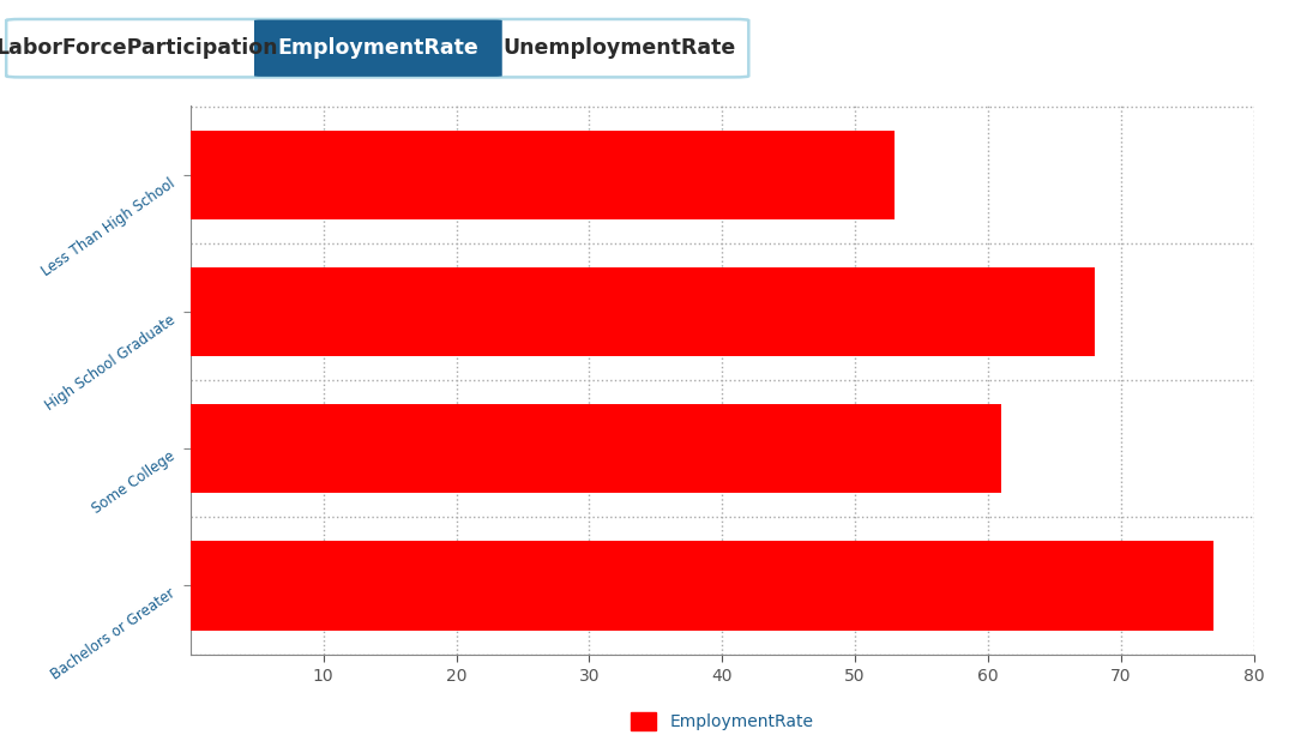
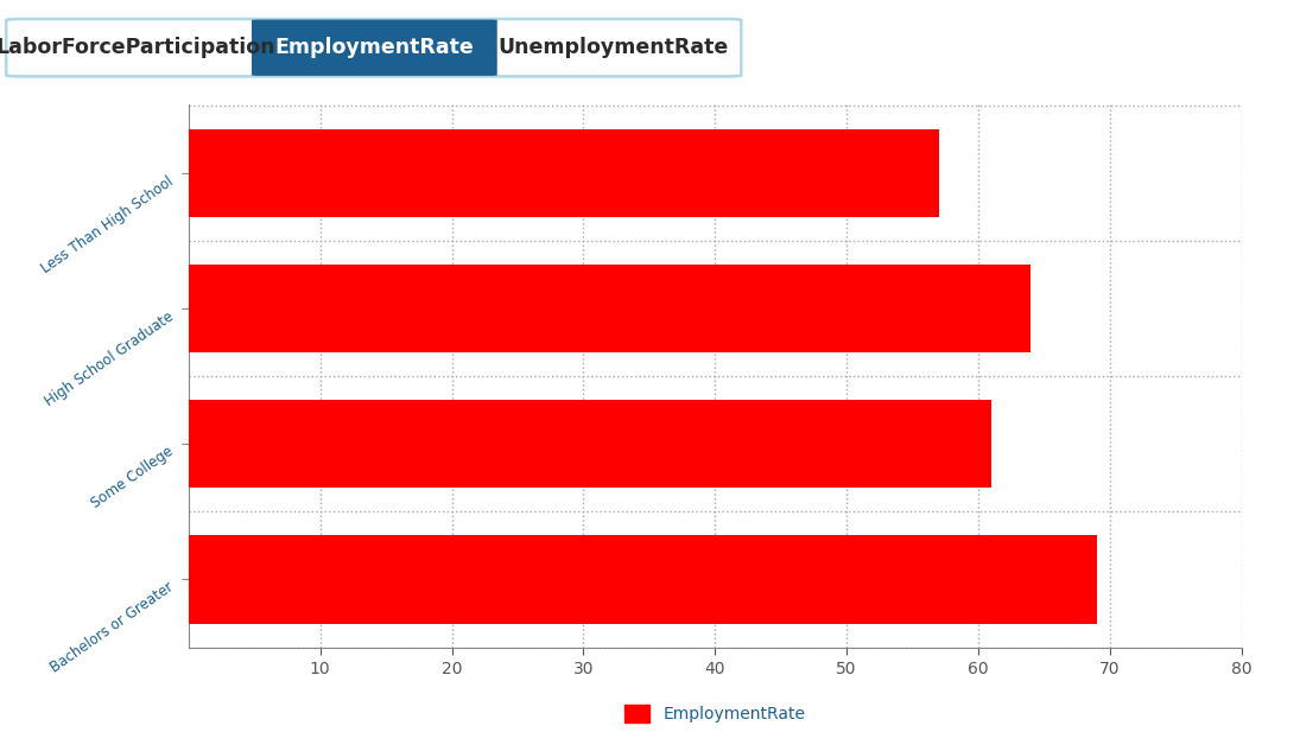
Less Than High School: 53 -> 57
High School Graduate: 68 -> 64
Bachelors or Greater: 77 -> 69
